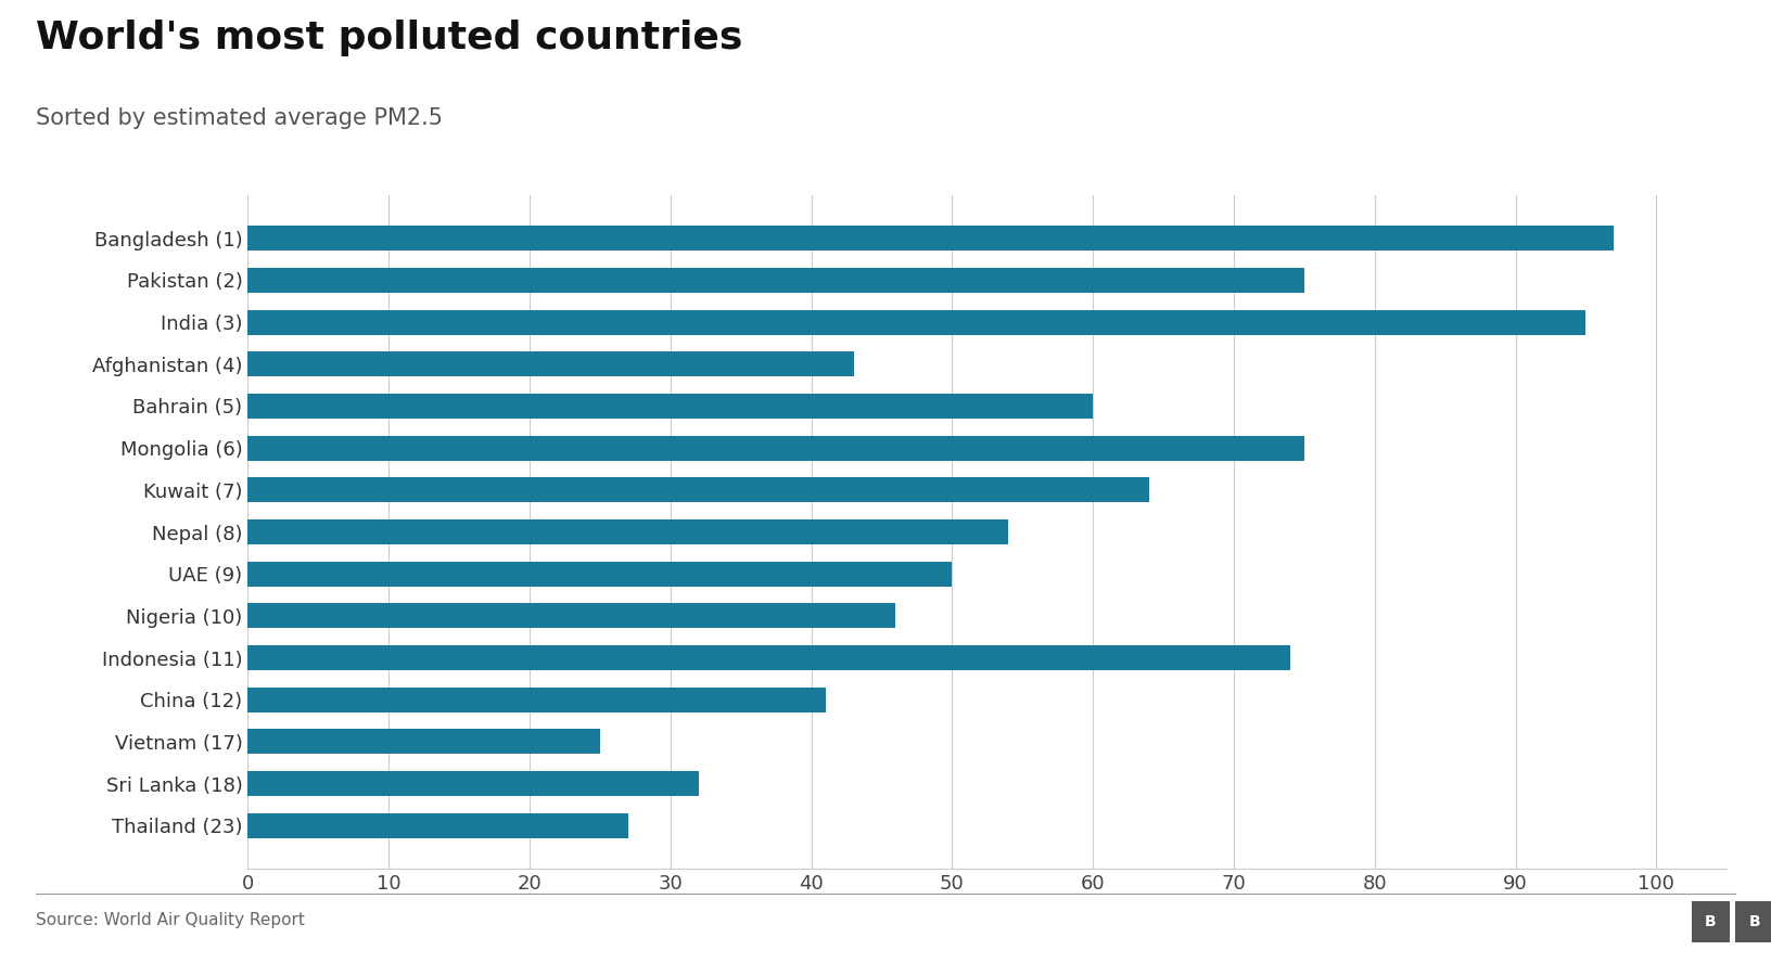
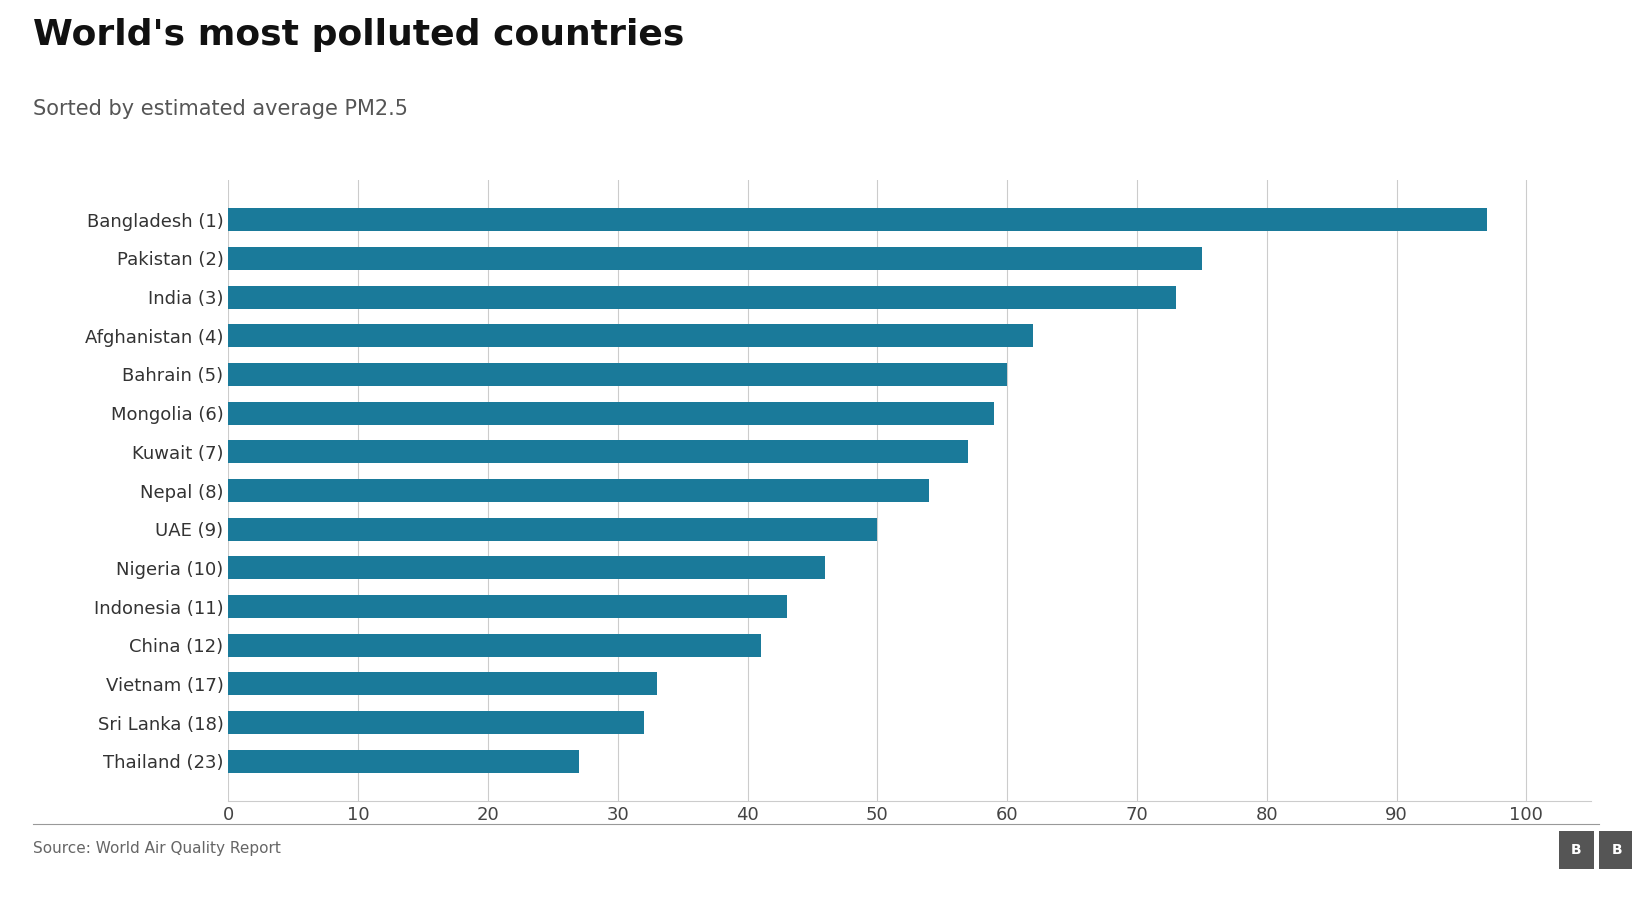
India (3): 95 -> 73
Afghanistan (4): 43 -> 62
Mongolia (6): 75 -> 59
Kuwait (7): 64 -> 57
Indonesia (11): 74 -> 43
Vietnam (17): 25 -> 33
